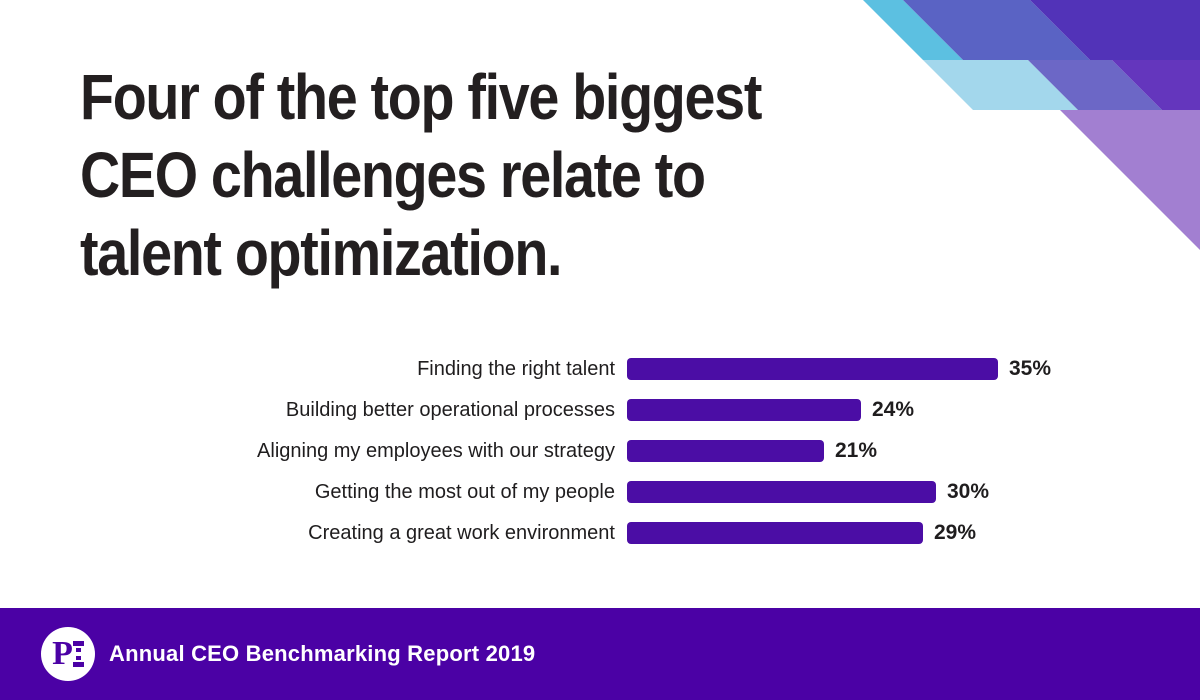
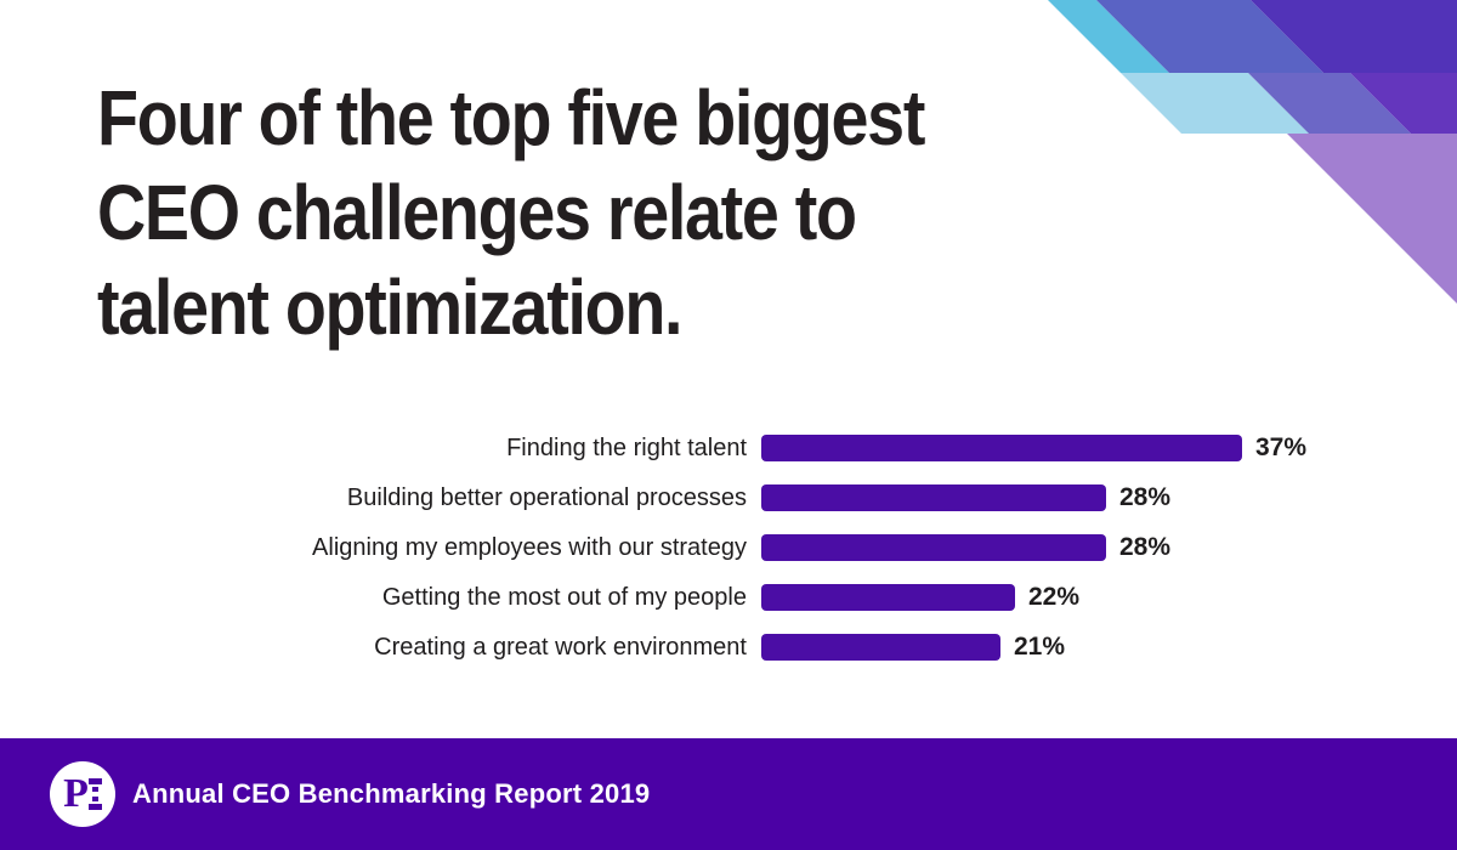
Finding the right talent: 35% -> 37%
Building better operational processes: 24% -> 28%
Aligning my employees with our strategy: 21% -> 28%
Getting the most out of my people: 30% -> 22%
Creating a great work environment: 29% -> 21%
